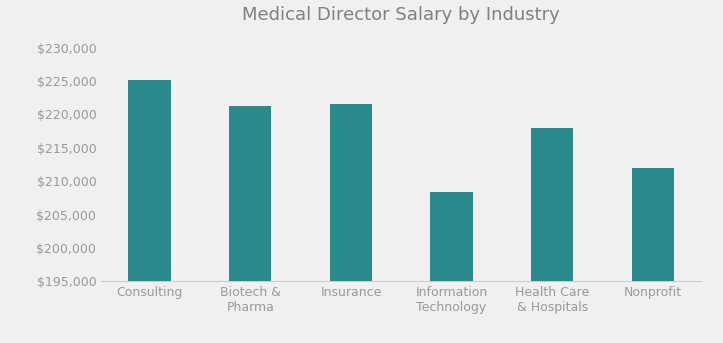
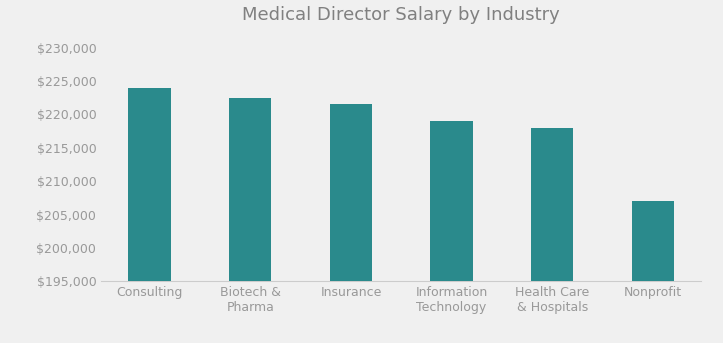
Consulting: $225,200 -> $224,000
Biotech & Pharma: $221,200 -> $222,500
Information Technology: $208,400 -> $219,000
Nonprofit: $212,000 -> $207,000
